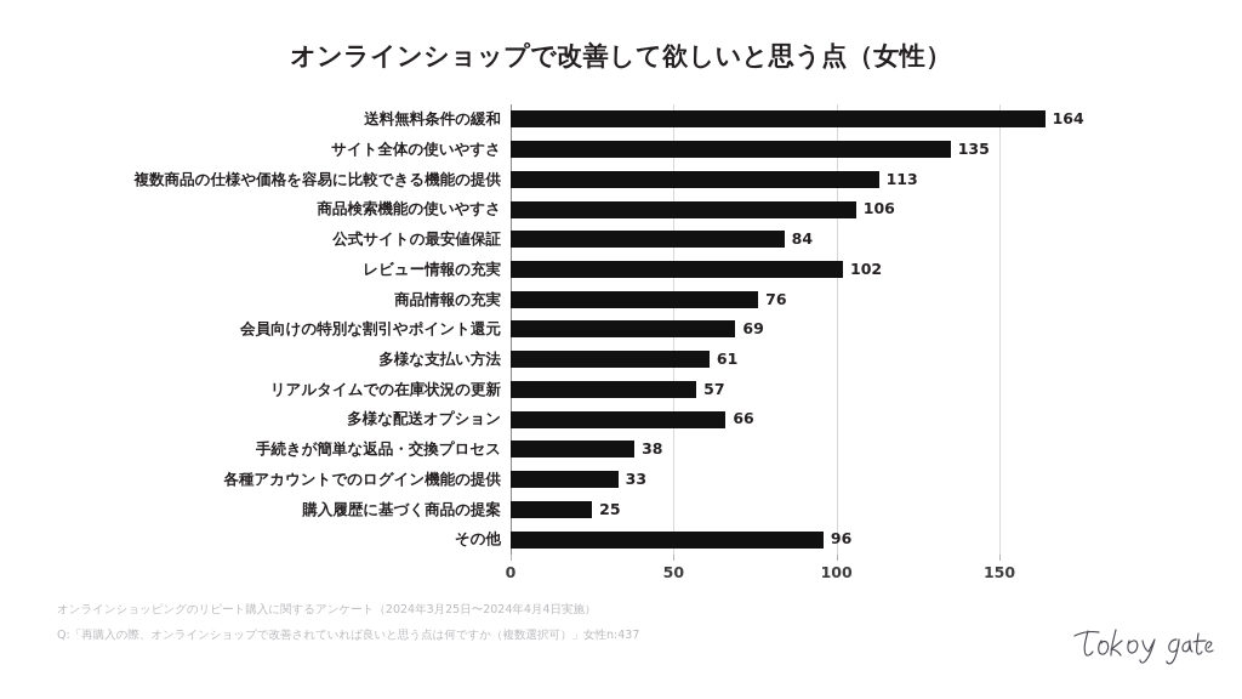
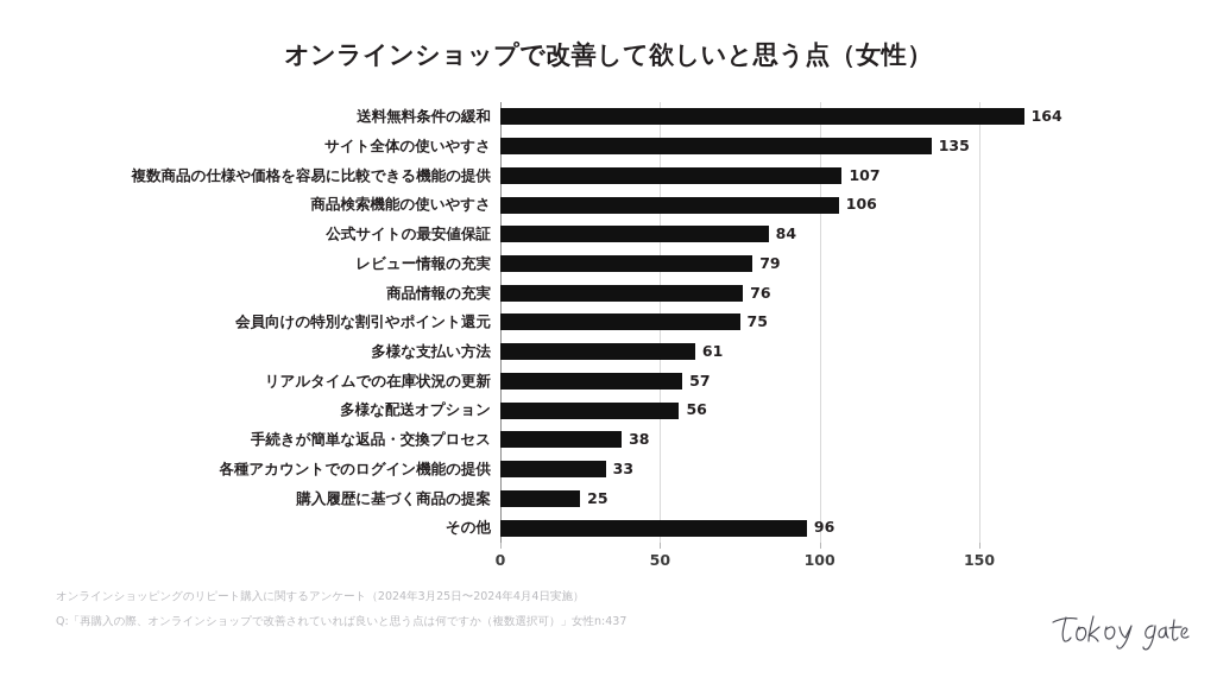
複数商品の仕様や価格を容易に比較できる機能の提供: 113 -> 107
レビュー情報の充実: 102 -> 79
会員向けの特別な割引やポイント還元: 69 -> 75
多様な配送オプション: 66 -> 56
